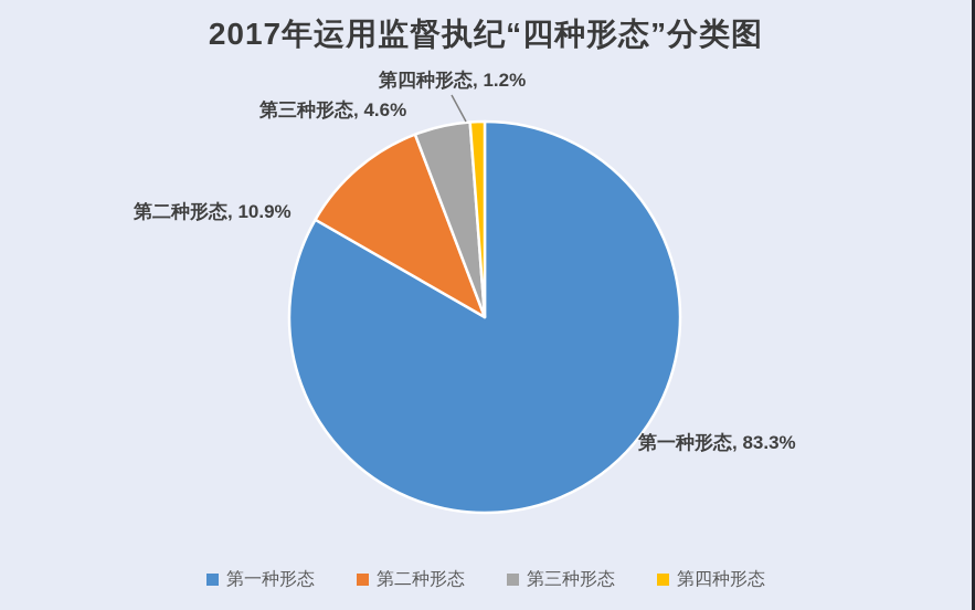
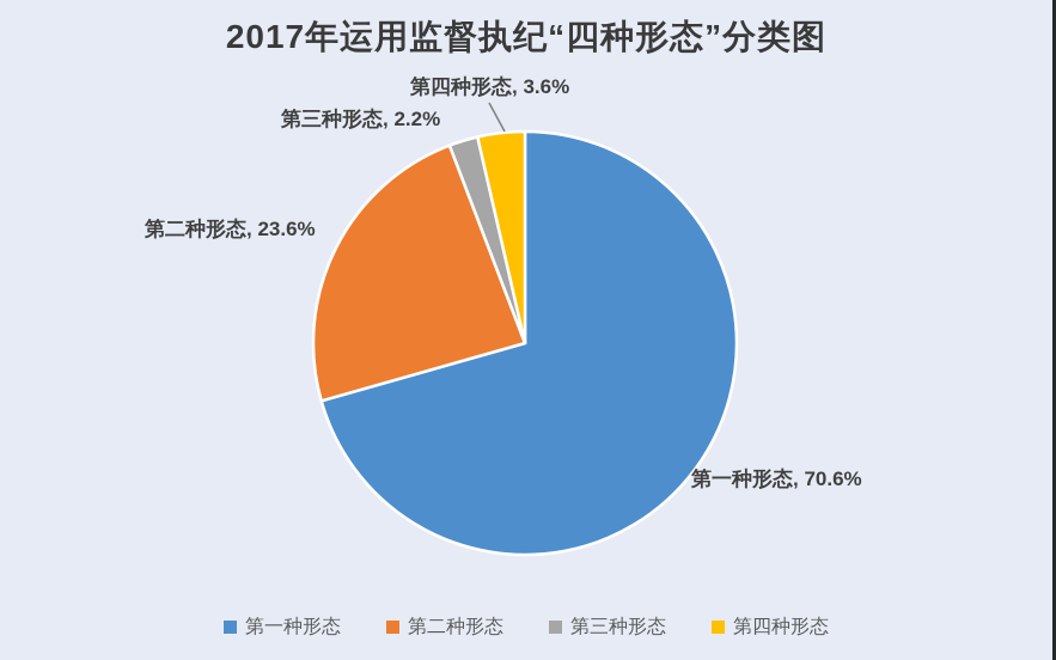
第一种形态: 83.3% -> 70.6%
第二种形态: 10.9% -> 23.6%
第三种形态: 4.6% -> 2.2%
第四种形态: 1.2% -> 3.6%
